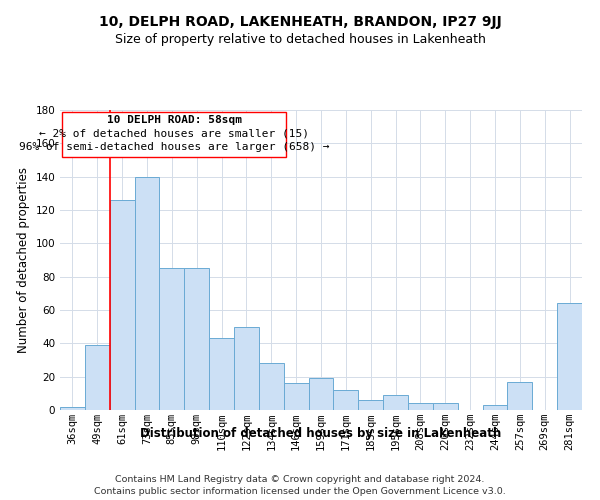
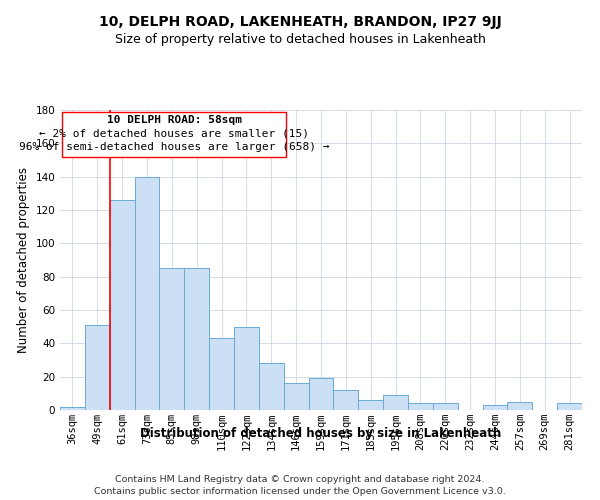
49sqm: 39 -> 51
257sqm: 17 -> 5
281sqm: 64 -> 4
